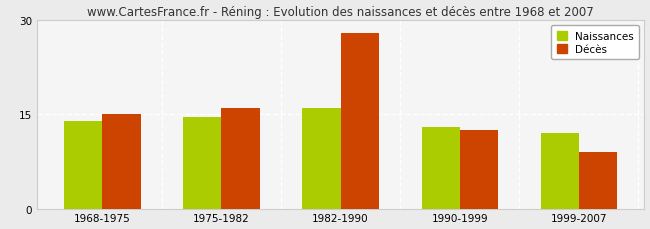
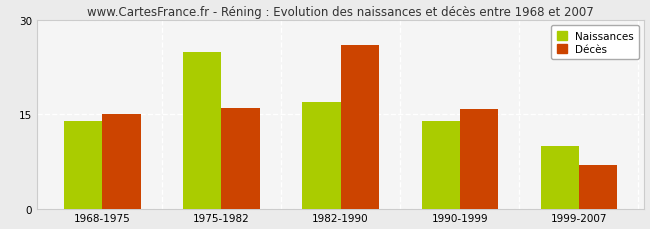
Naissances/1975-1982: 14.5 -> 25.0
Naissances/1982-1990: 16.0 -> 17.0
Décès/1982-1990: 28.0 -> 26.0
Naissances/1990-1999: 13.0 -> 14.0
Décès/1990-1999: 12.5 -> 15.8
Naissances/1999-2007: 12.0 -> 10.0
Décès/1999-2007: 9.0 -> 7.0
